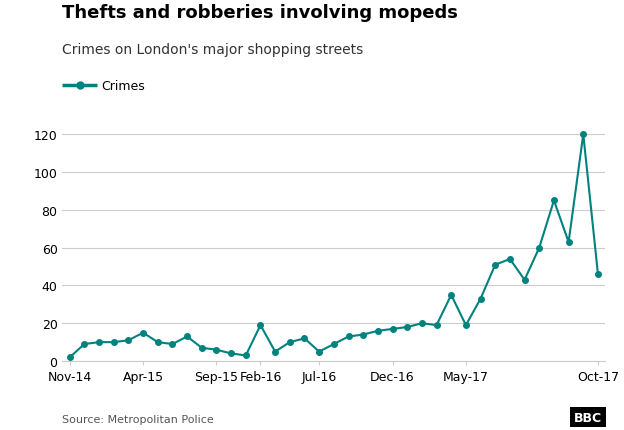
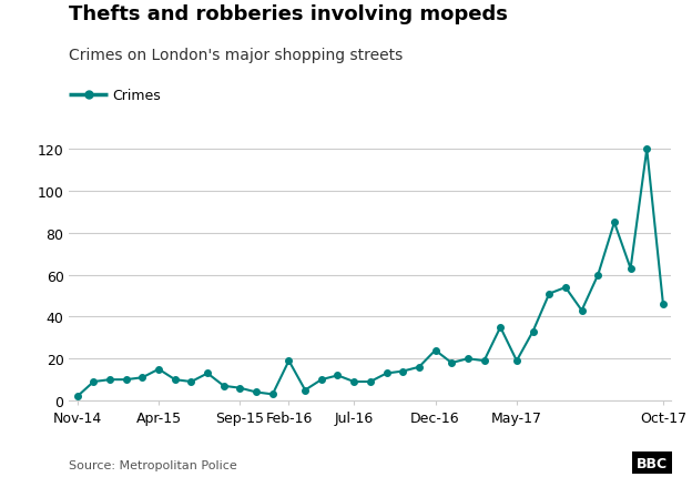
Jul-16: 5 -> 9
Dec-16: 17 -> 24
